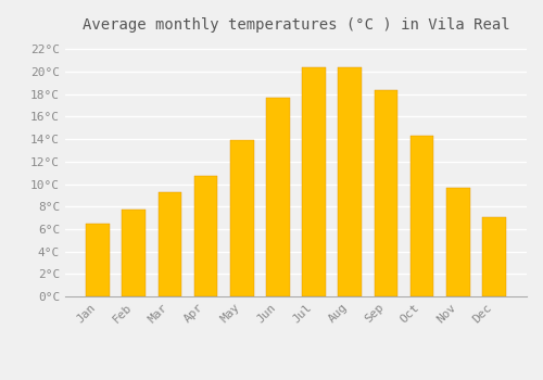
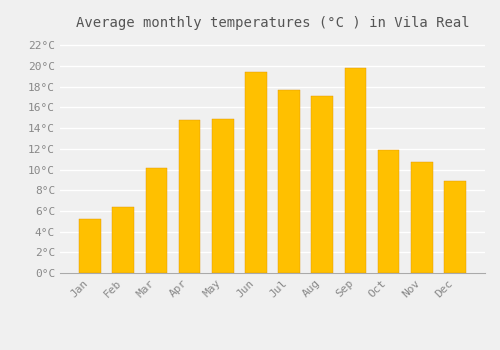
Jan: 6.5°C -> 5.2°C
Feb: 7.7°C -> 6.4°C
Mar: 9.3°C -> 10.1°C
Apr: 10.7°C -> 14.8°C
May: 13.9°C -> 14.9°C
Jun: 17.7°C -> 19.4°C
Jul: 20.4°C -> 17.7°C
Aug: 20.4°C -> 17.1°C
Sep: 18.4°C -> 19.8°C
Oct: 14.3°C -> 11.9°C
Nov: 9.7°C -> 10.7°C
Dec: 7.1°C -> 8.9°C
